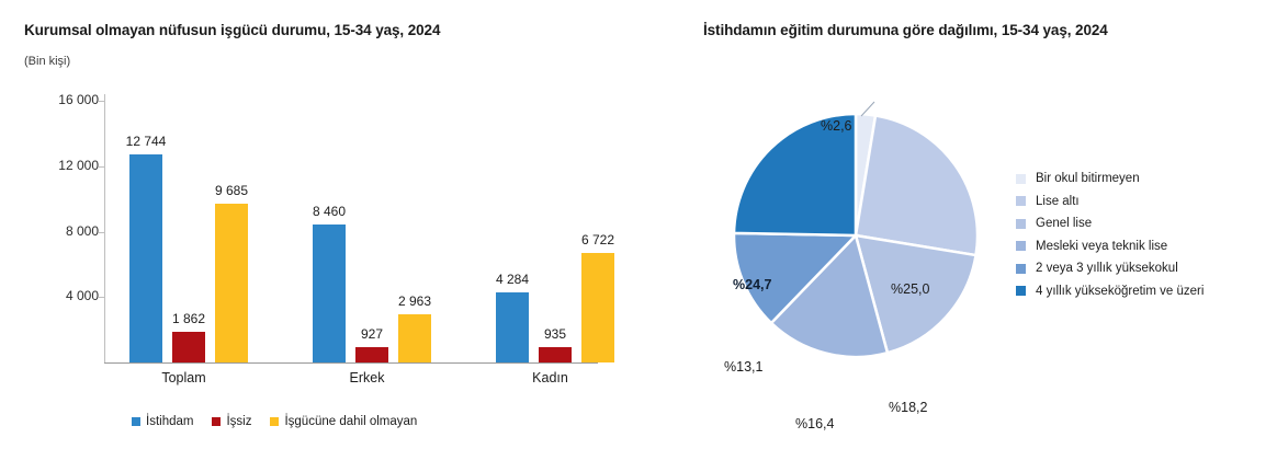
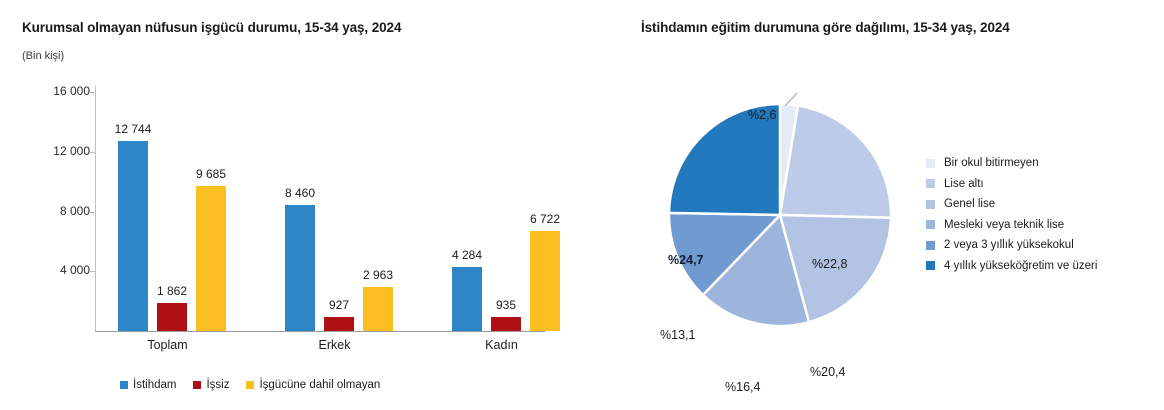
İstihdamın eğitim durumuna göre dağılımı, 15-34 yaş, 2024/Lise altı: 25,0 -> 22,8
İstihdamın eğitim durumuna göre dağılımı, 15-34 yaş, 2024/Genel lise: 18,2 -> 20,4
